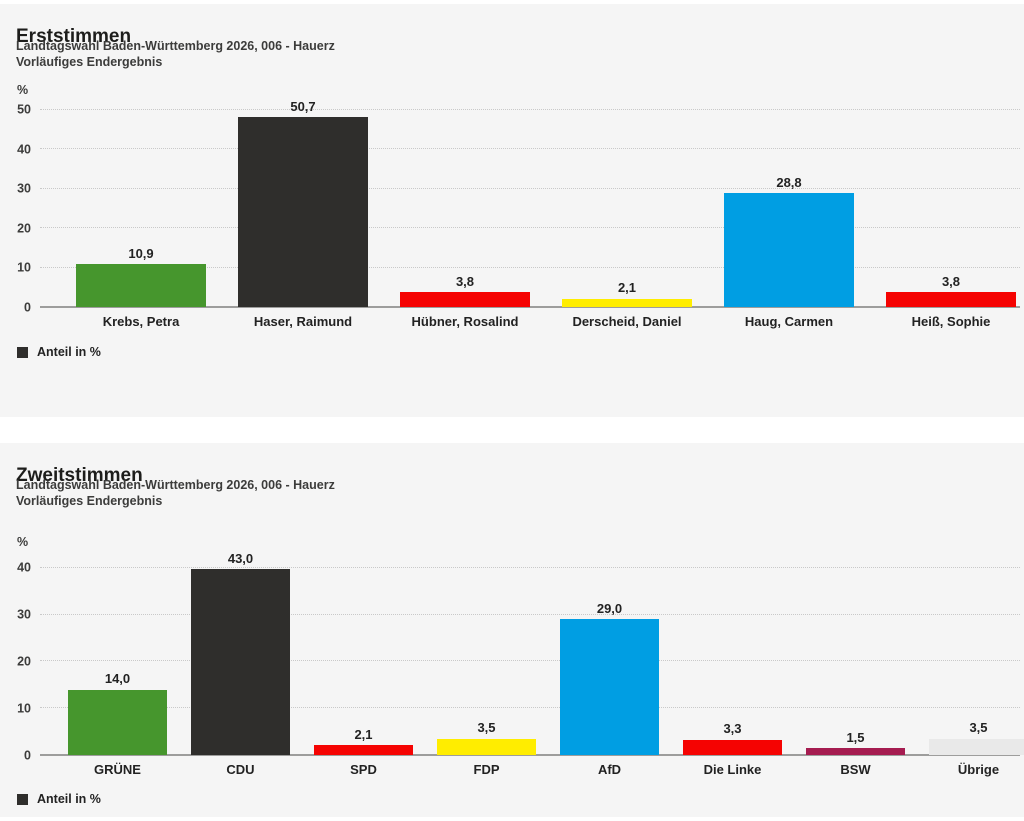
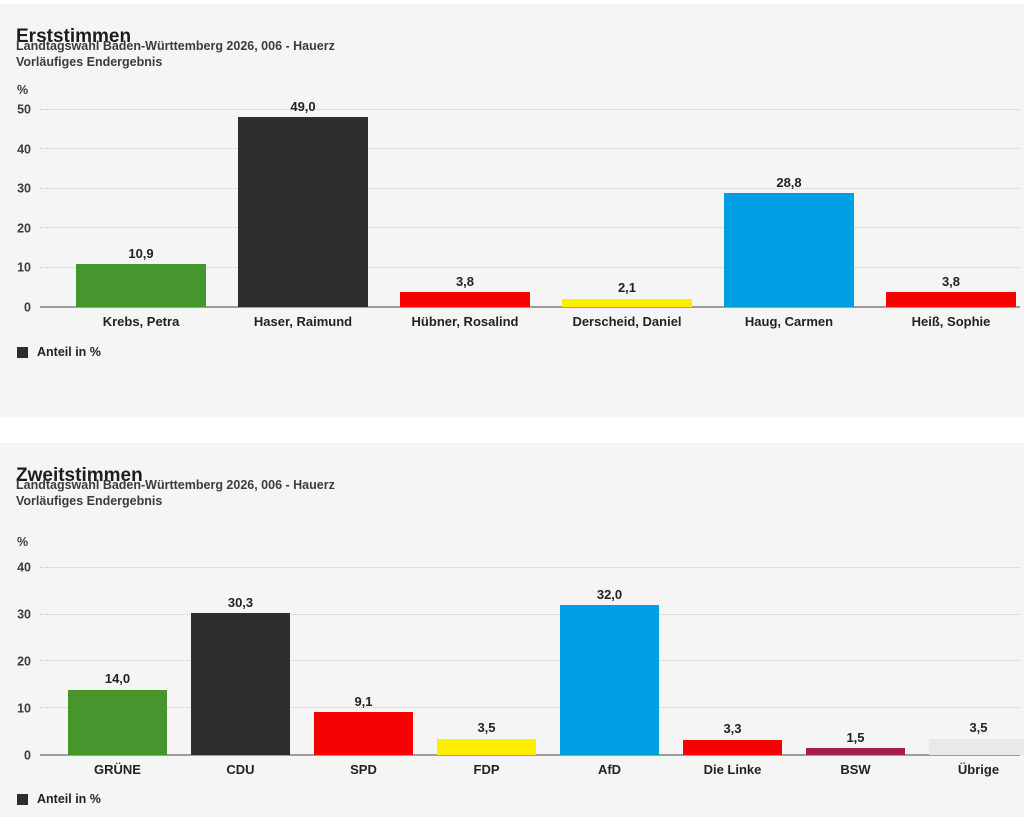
Erststimmen/Haser, Raimund: 50,7 -> 49,0
Zweitstimmen/CDU: 43,0 -> 30,3
Zweitstimmen/SPD: 2,1 -> 9,1
Zweitstimmen/AfD: 29,0 -> 32,0
